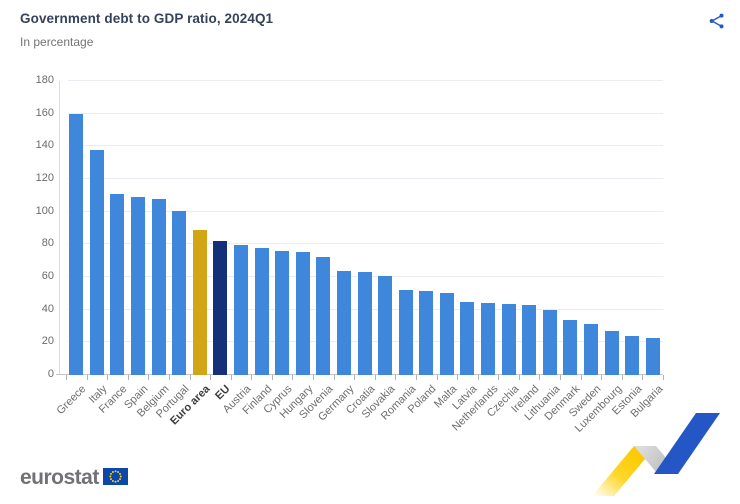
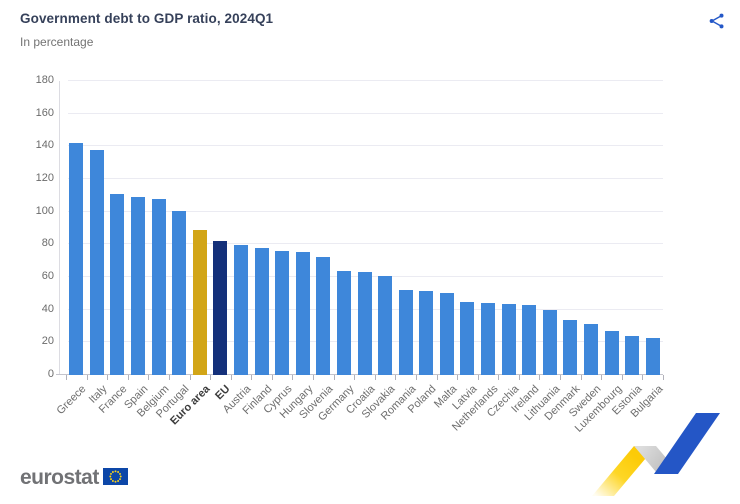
Greece: 160 -> 142
